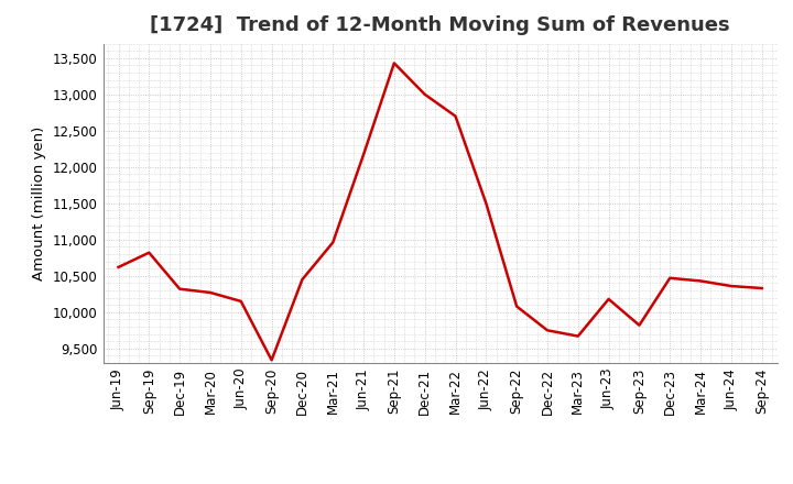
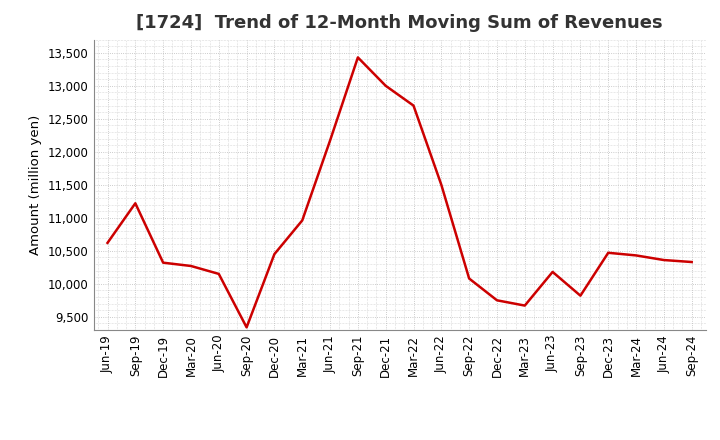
Sep-19: 10,820 -> 11,220
